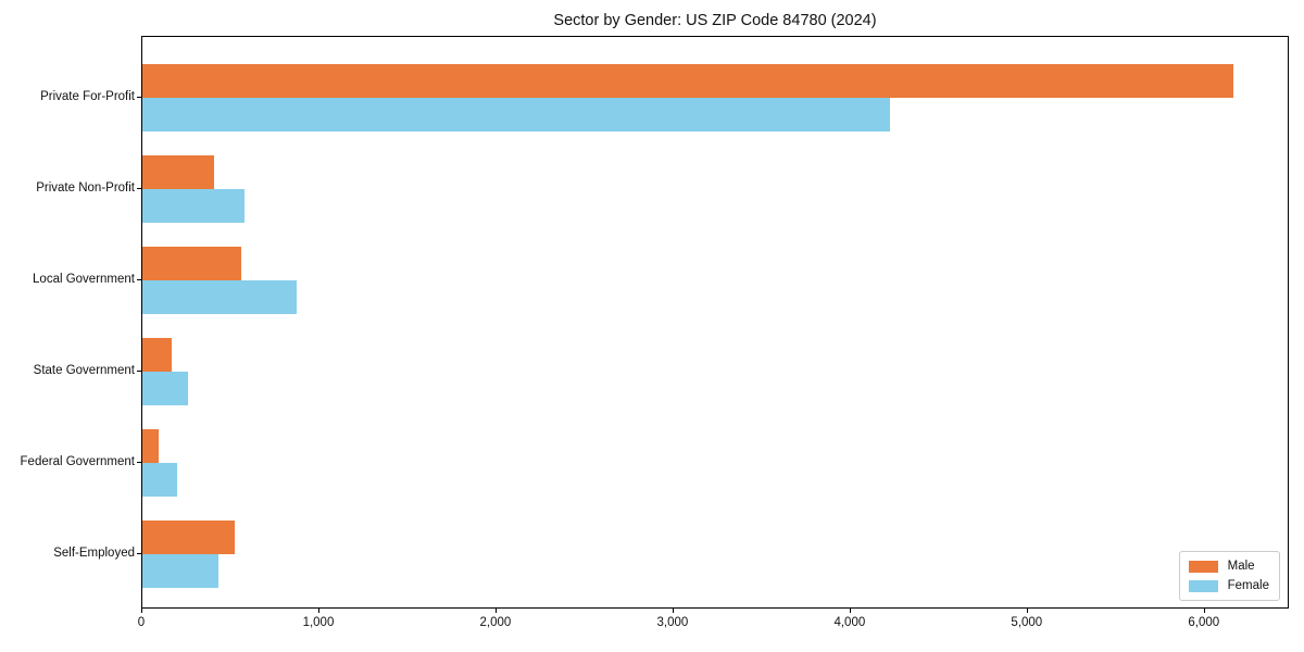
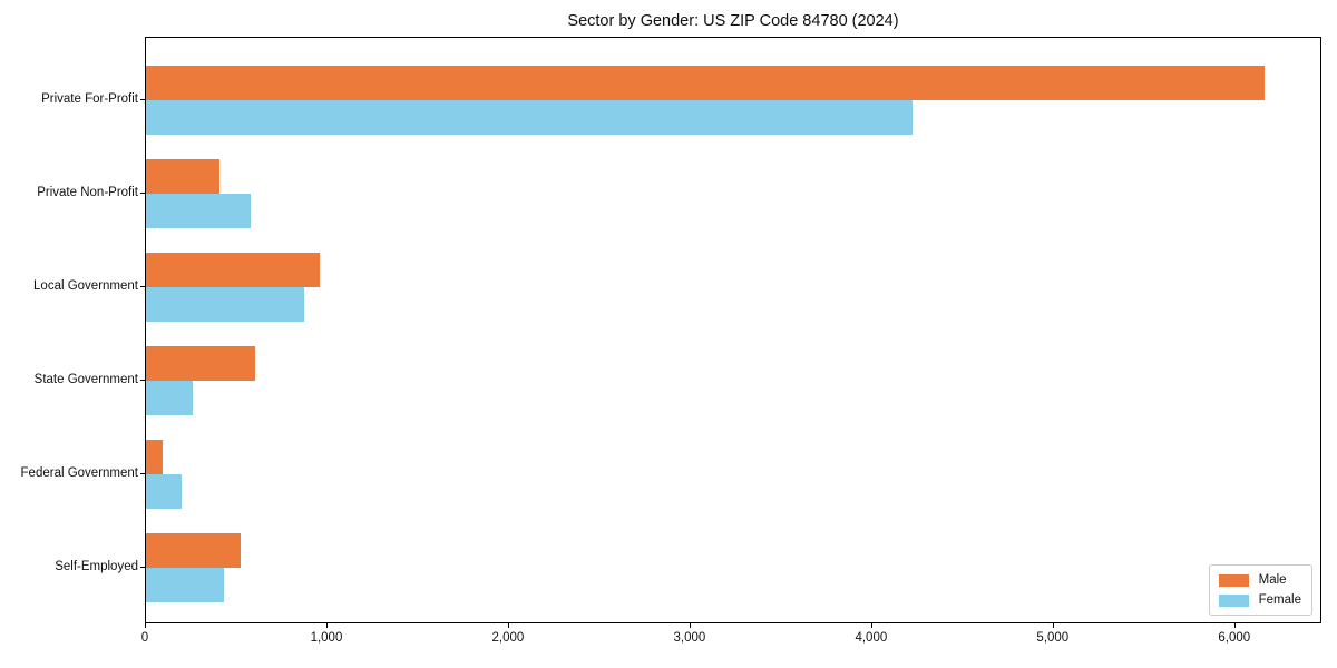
Male/Local Government: 560 -> 960
Male/State Government: 160 -> 600
